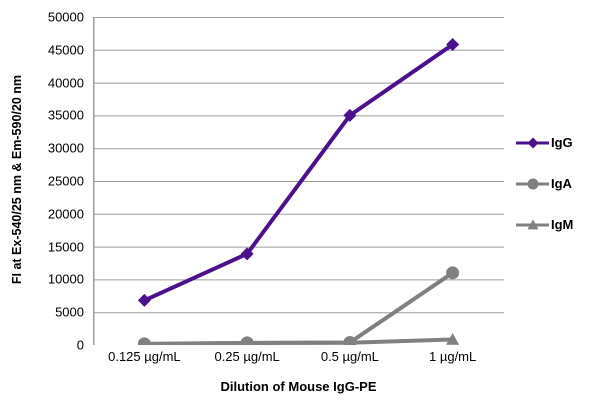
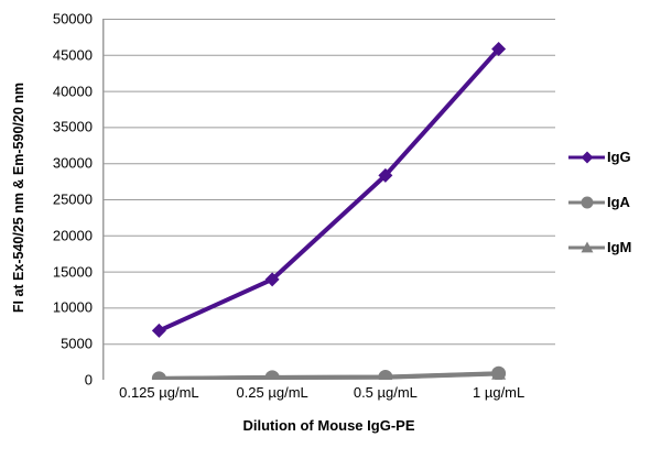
IgG/0.5 µg/mL: 35000 -> 28000
IgA/1 µg/mL: 11000 -> 1000
